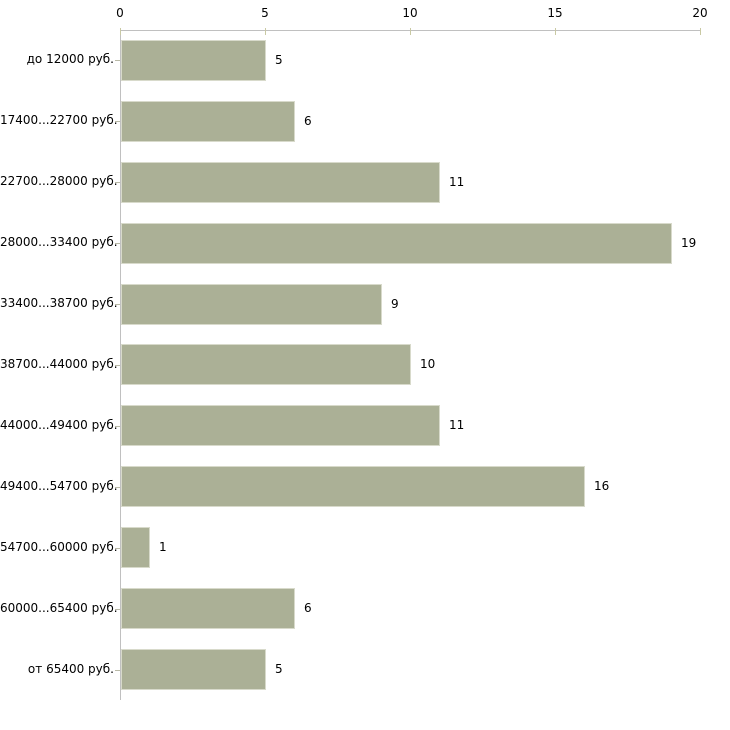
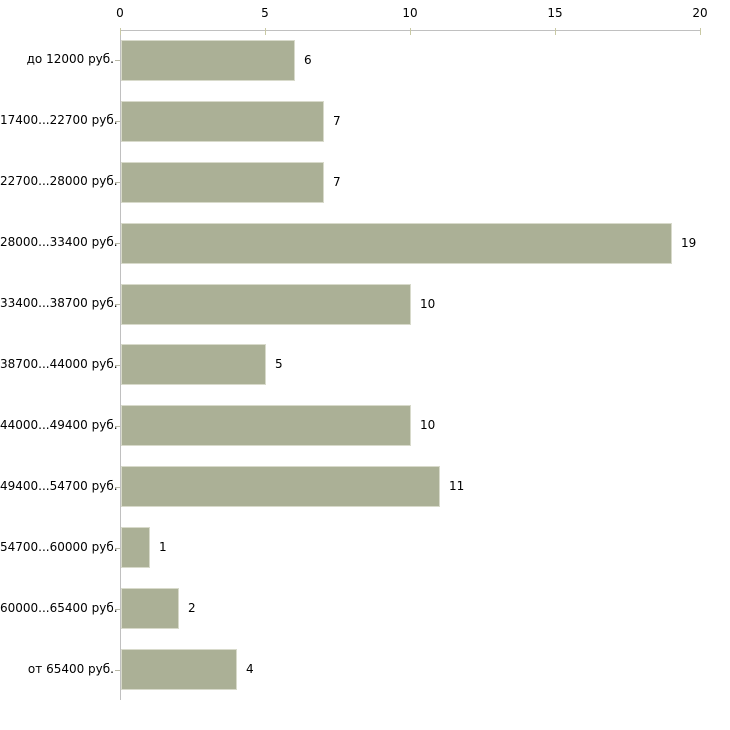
до 12000 руб.: 5 -> 6
17400...22700 руб.: 6 -> 7
22700...28000 руб.: 11 -> 7
33400...38700 руб.: 9 -> 10
38700...44000 руб.: 10 -> 5
44000...49400 руб.: 11 -> 10
49400...54700 руб.: 16 -> 11
60000...65400 руб.: 6 -> 2
от 65400 руб.: 5 -> 4
